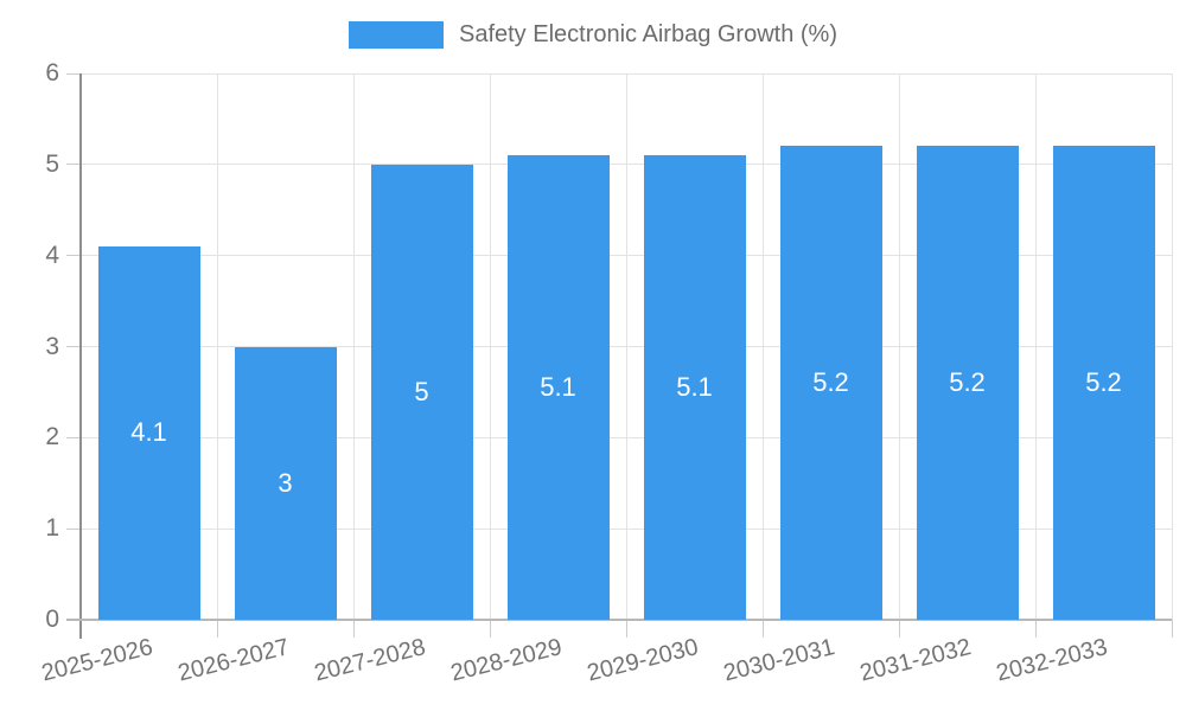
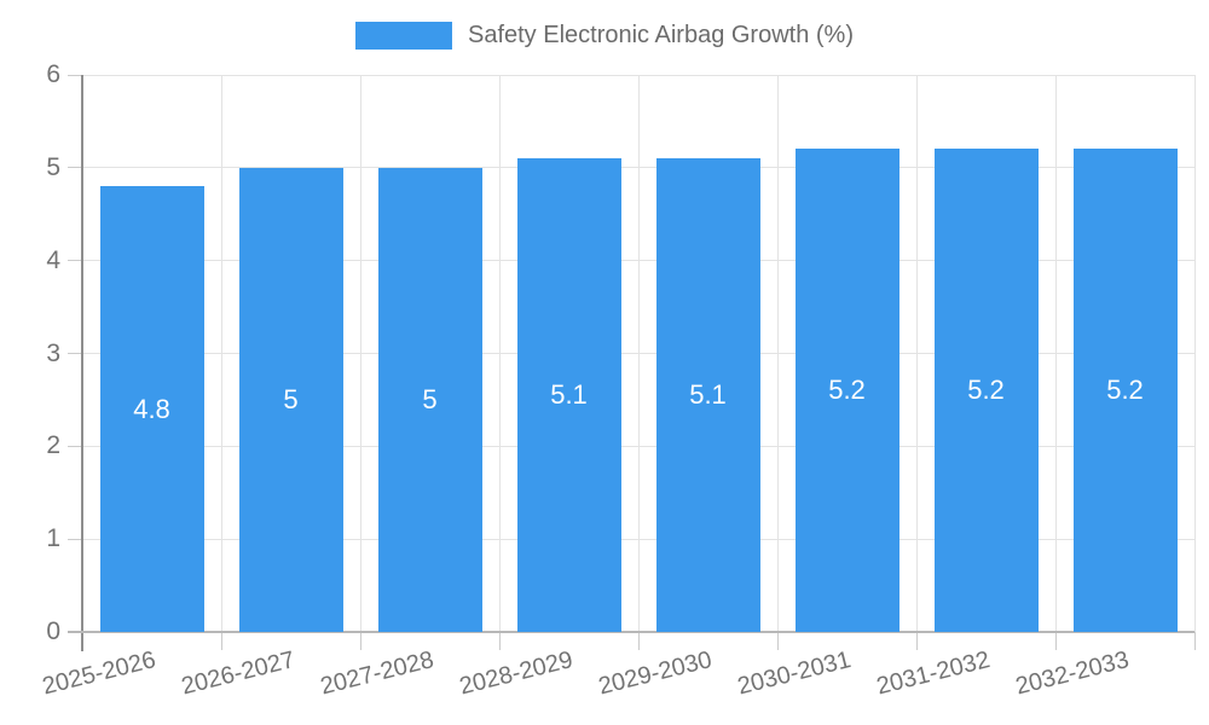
2025-2026: 4.1 -> 4.8
2026-2027: 3 -> 5
